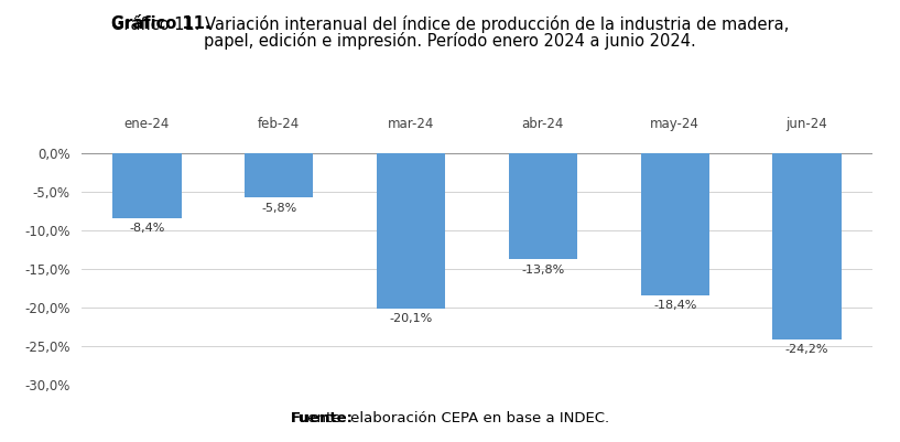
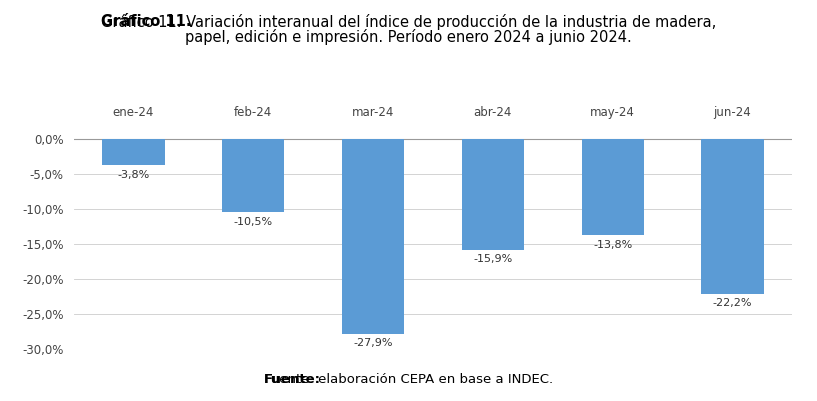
ene-24: -8,4% -> -3,8%
feb-24: -5,8% -> -10,5%
mar-24: -20,1% -> -27,9%
abr-24: -13,8% -> -15,9%
may-24: -18,4% -> -13,8%
jun-24: -24,2% -> -22,2%
